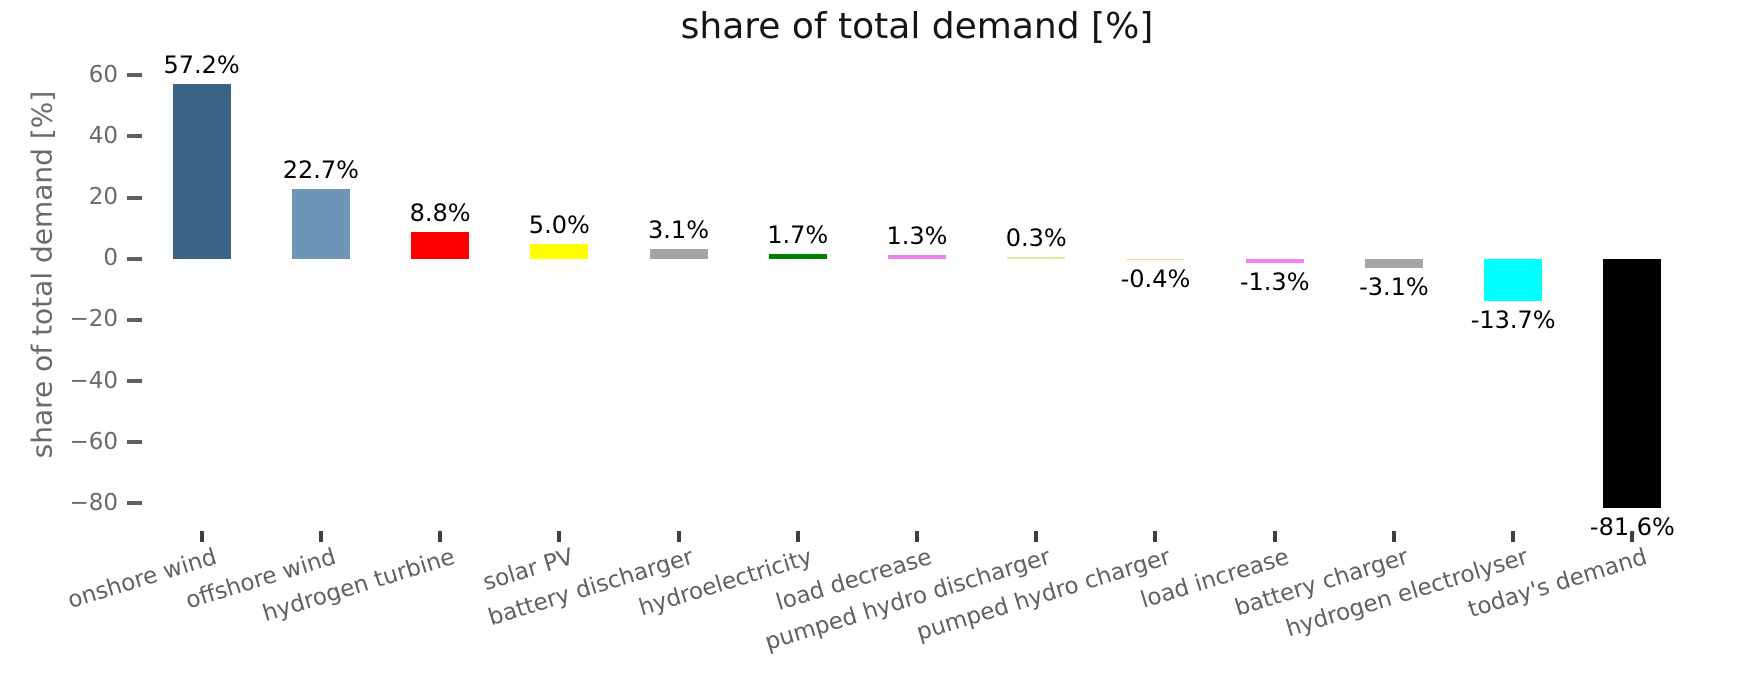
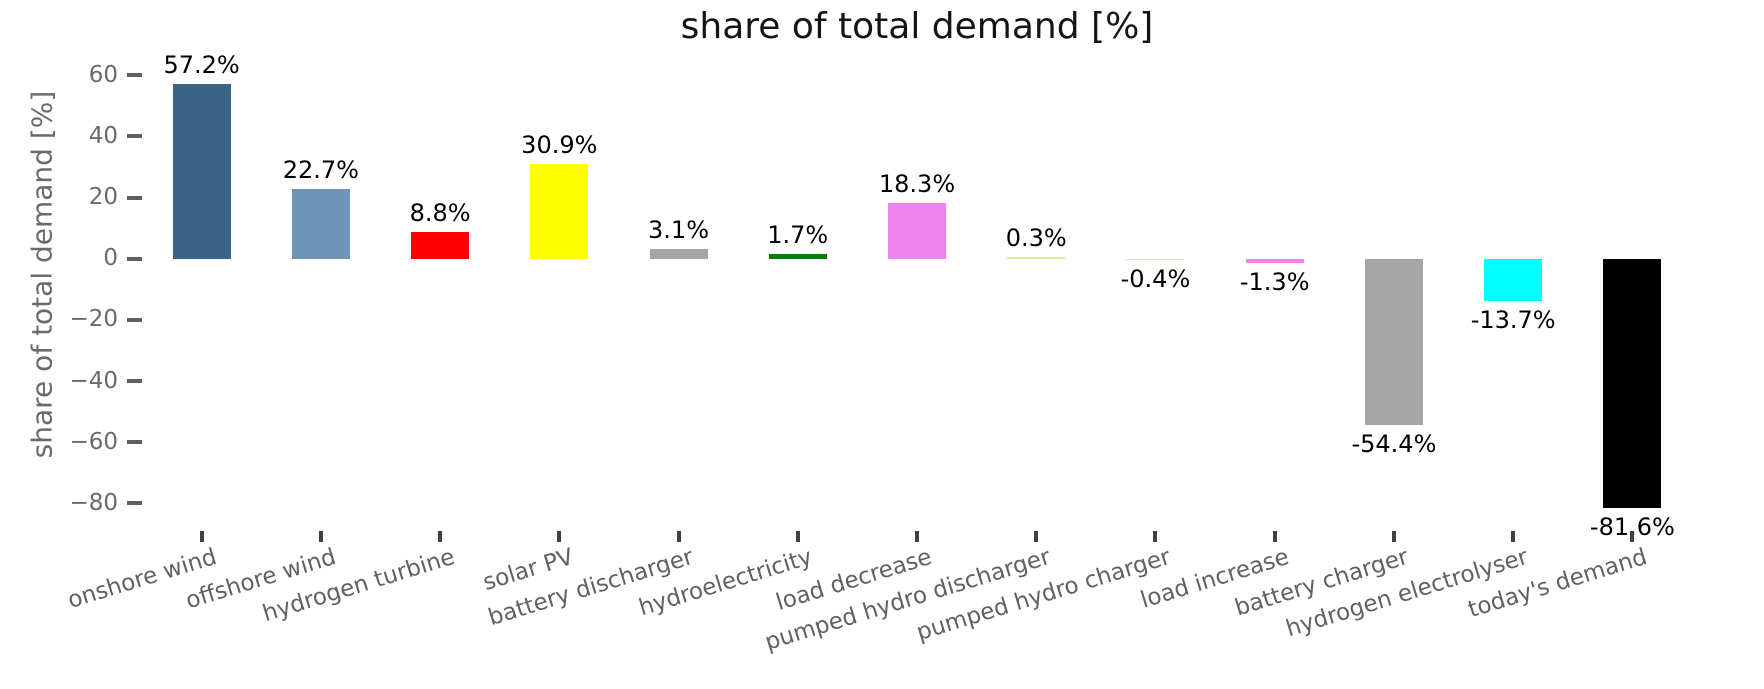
solar PV: 5.0% -> 30.9%
load decrease: 1.3% -> 18.3%
battery charger: -3.1% -> -54.4%
